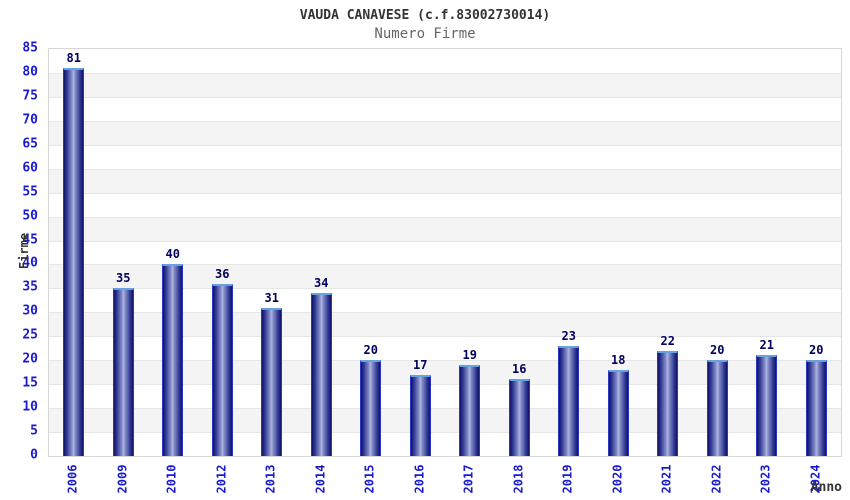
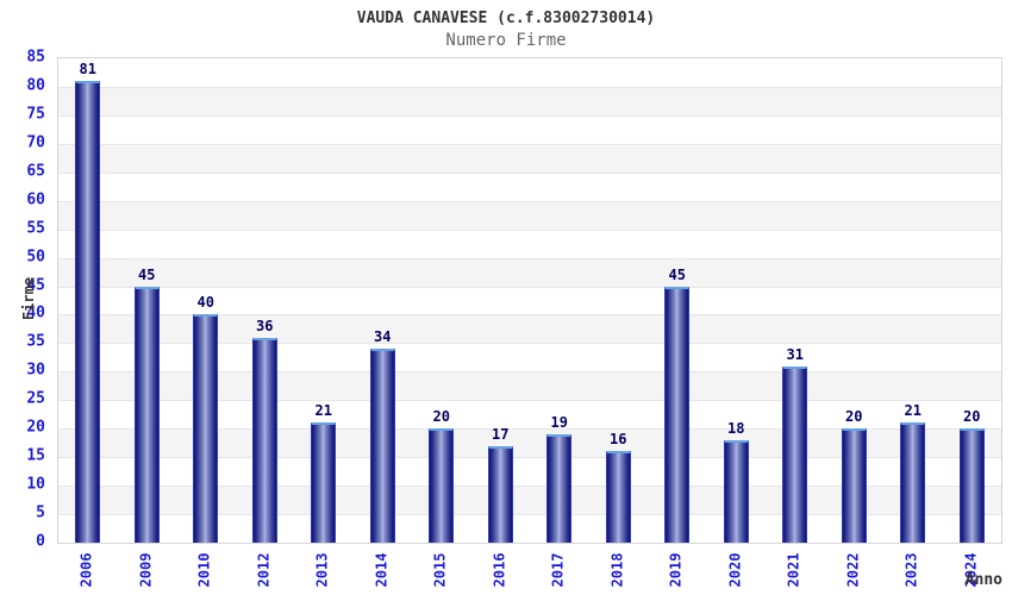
2009: 35 -> 45
2013: 31 -> 21
2019: 23 -> 45
2021: 22 -> 31
